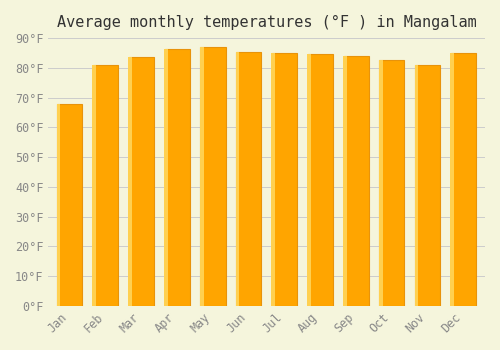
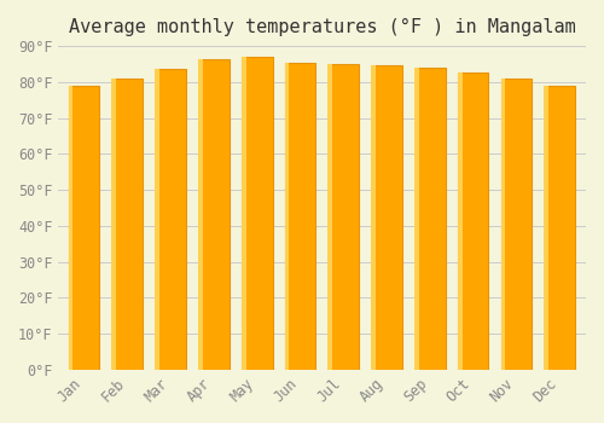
Jan: 68.0°F -> 79.0°F
Dec: 85.0°F -> 79.0°F
